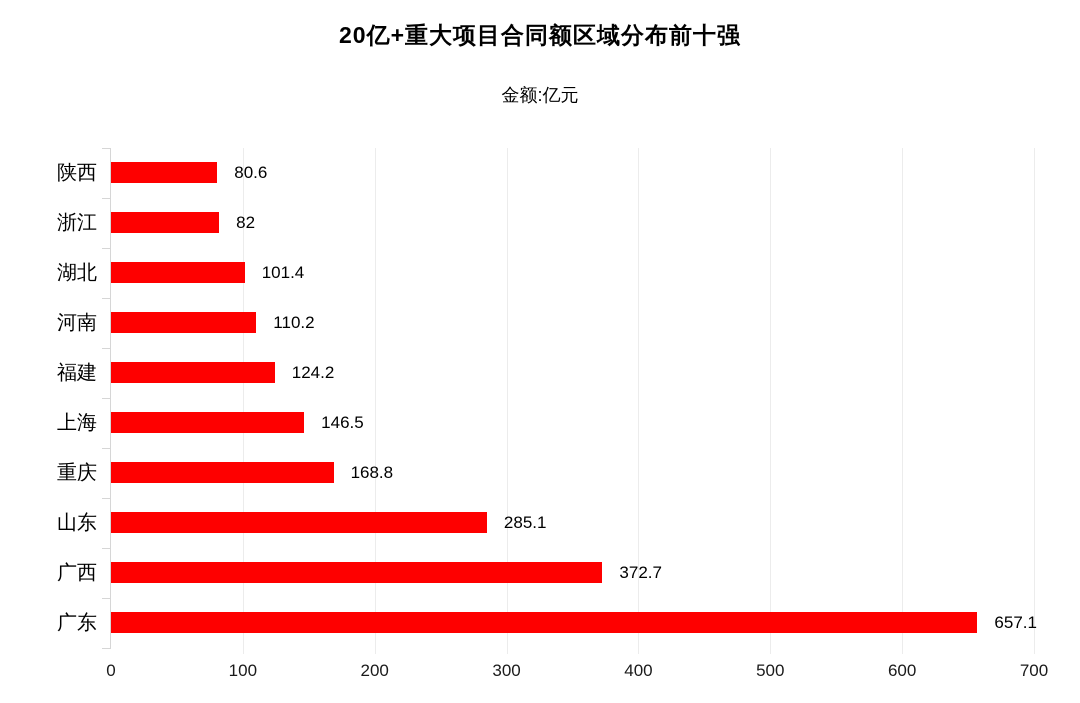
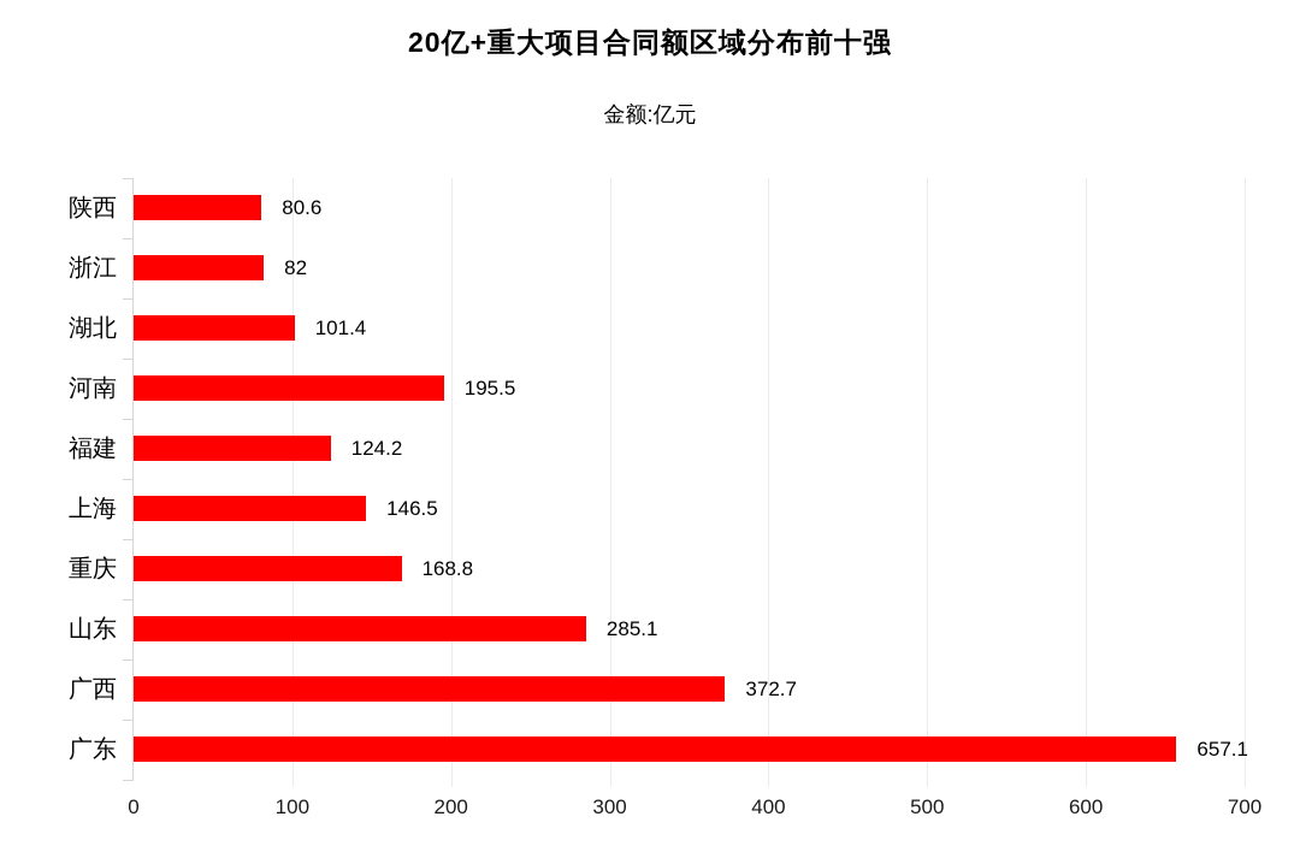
河南: 110.2 -> 195.5
